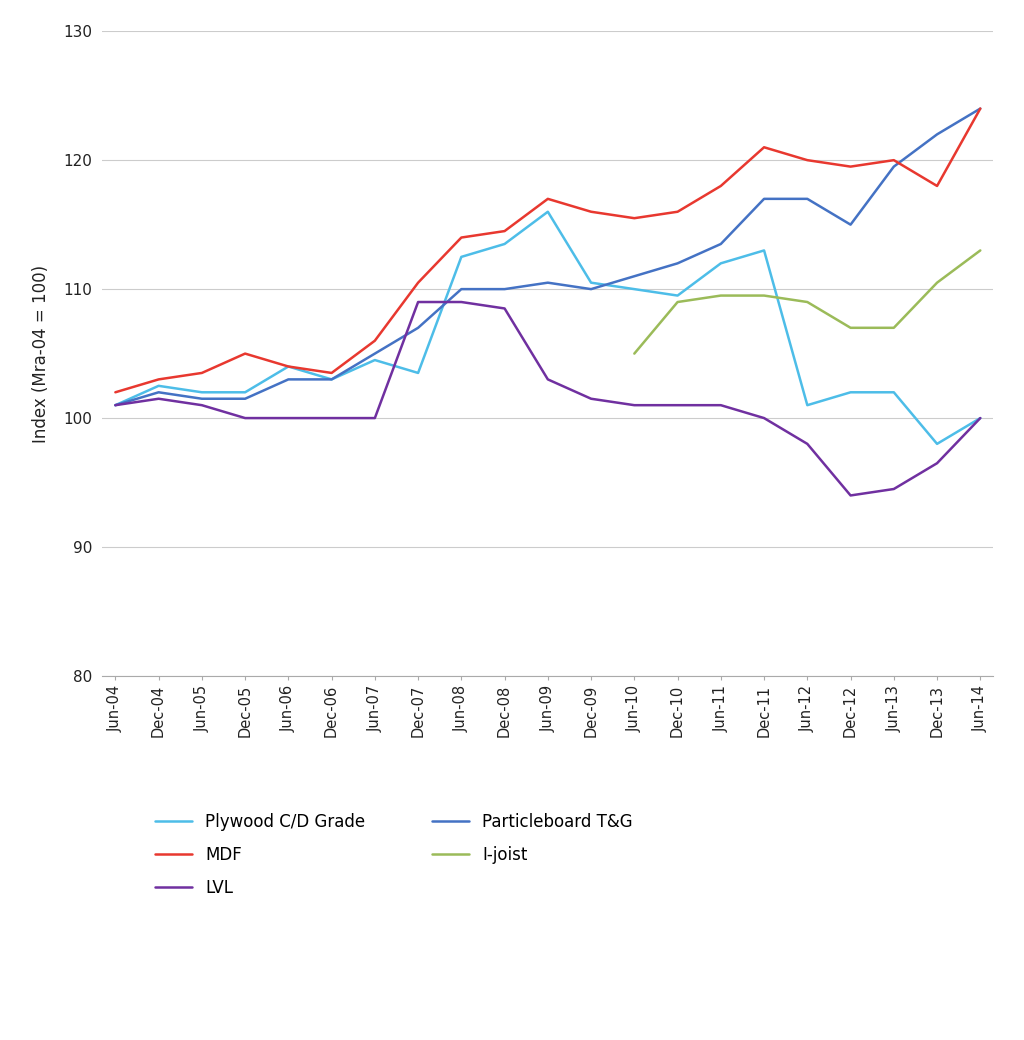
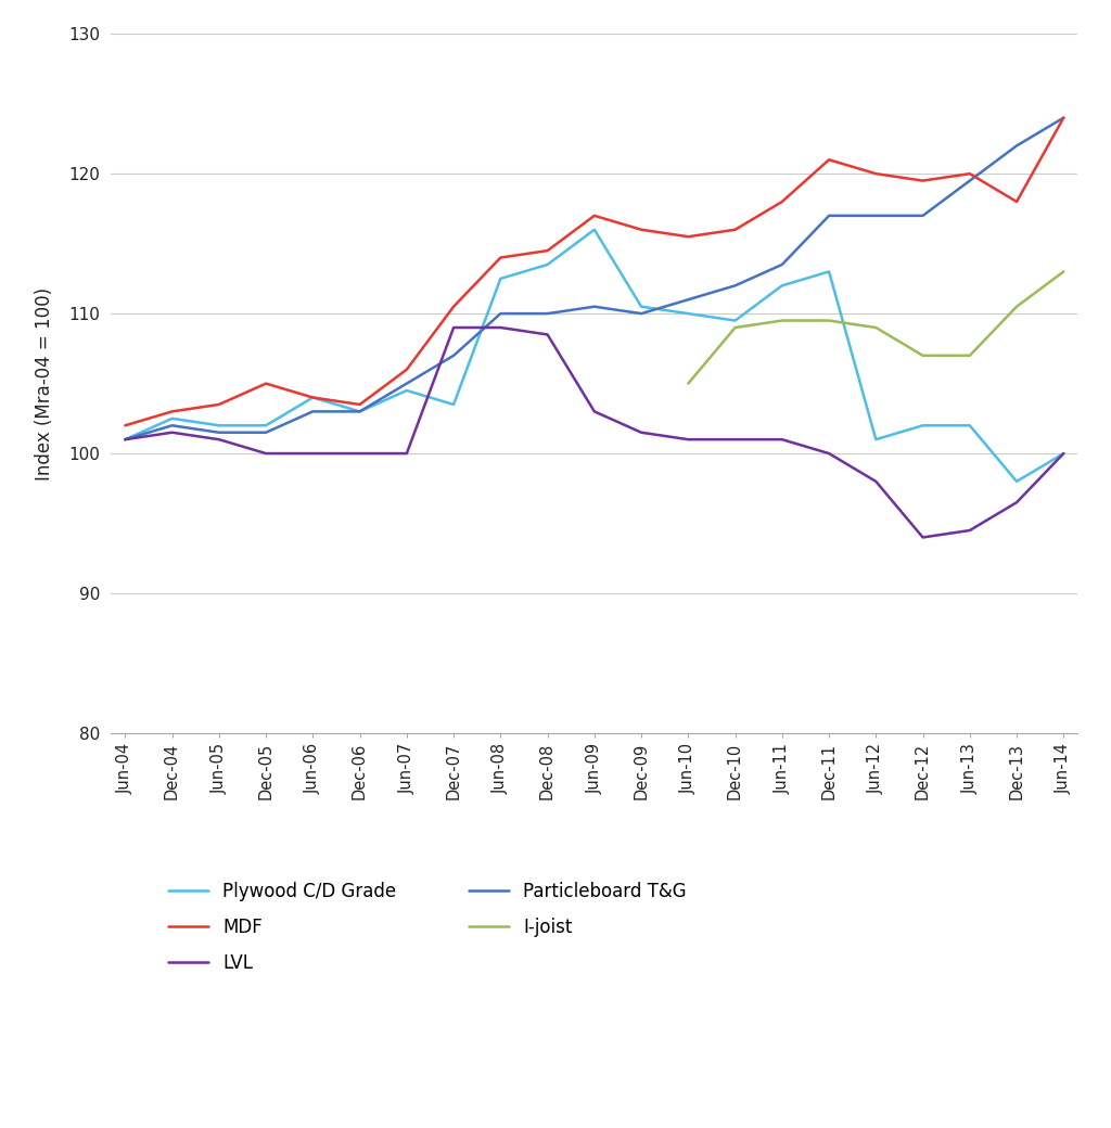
Particleboard T&G/Dec-12: 115.0 -> 117.0
